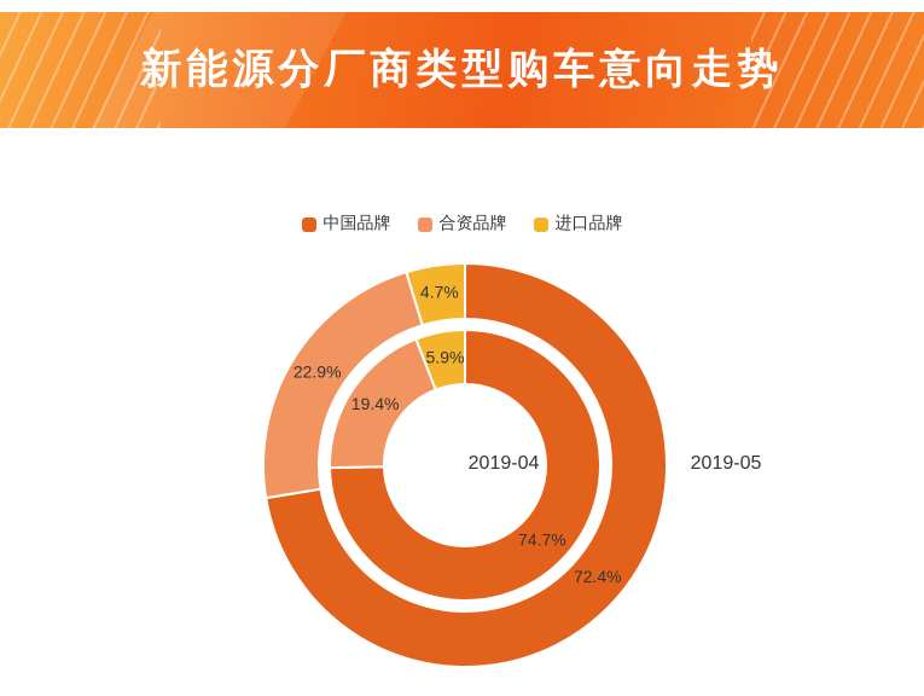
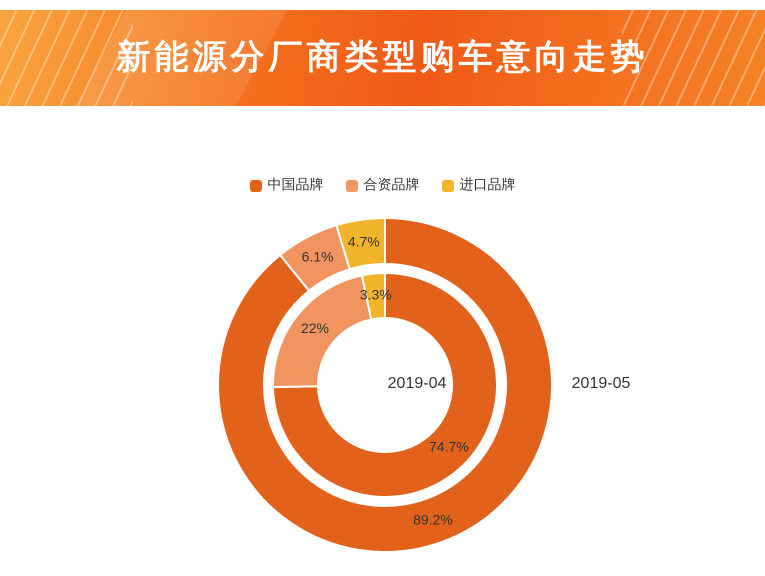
2019-05/中国品牌: 72.4% -> 89.2%
2019-04/合资品牌: 19.4% -> 22%
2019-05/合资品牌: 22.9% -> 6.1%
2019-04/进口品牌: 5.9% -> 3.3%
